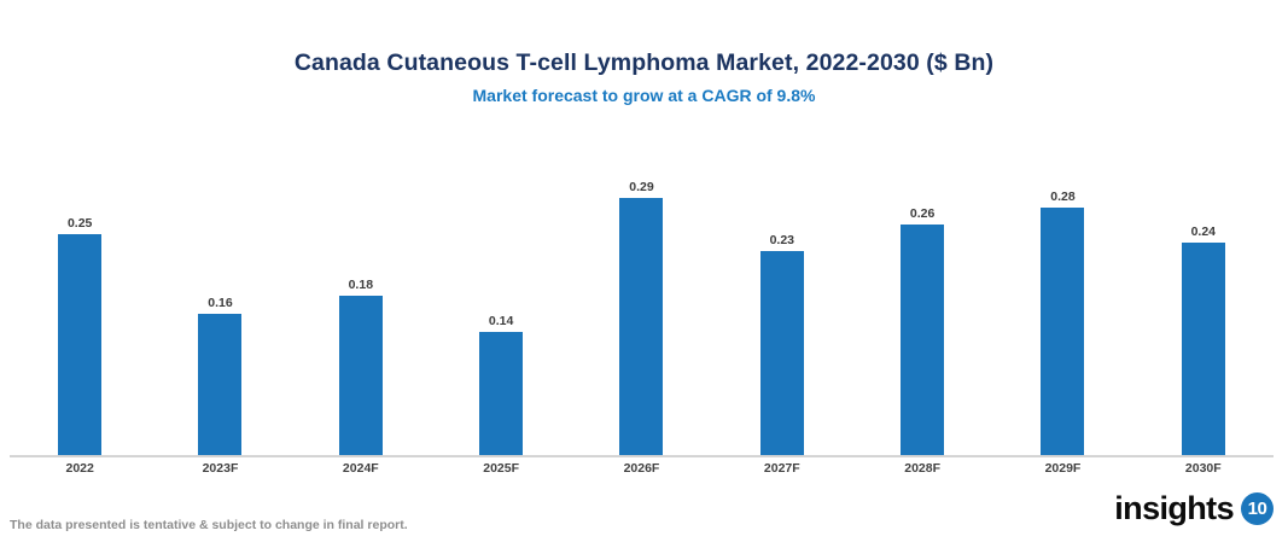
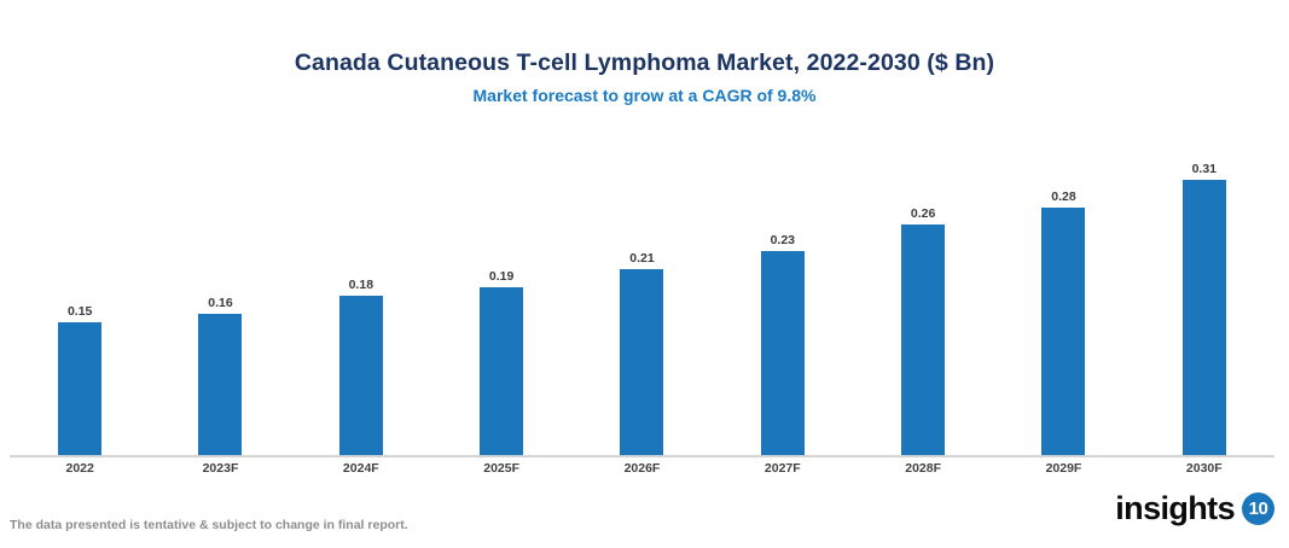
2022: 0.25 -> 0.15
2025F: 0.14 -> 0.19
2026F: 0.29 -> 0.21
2030F: 0.24 -> 0.31
